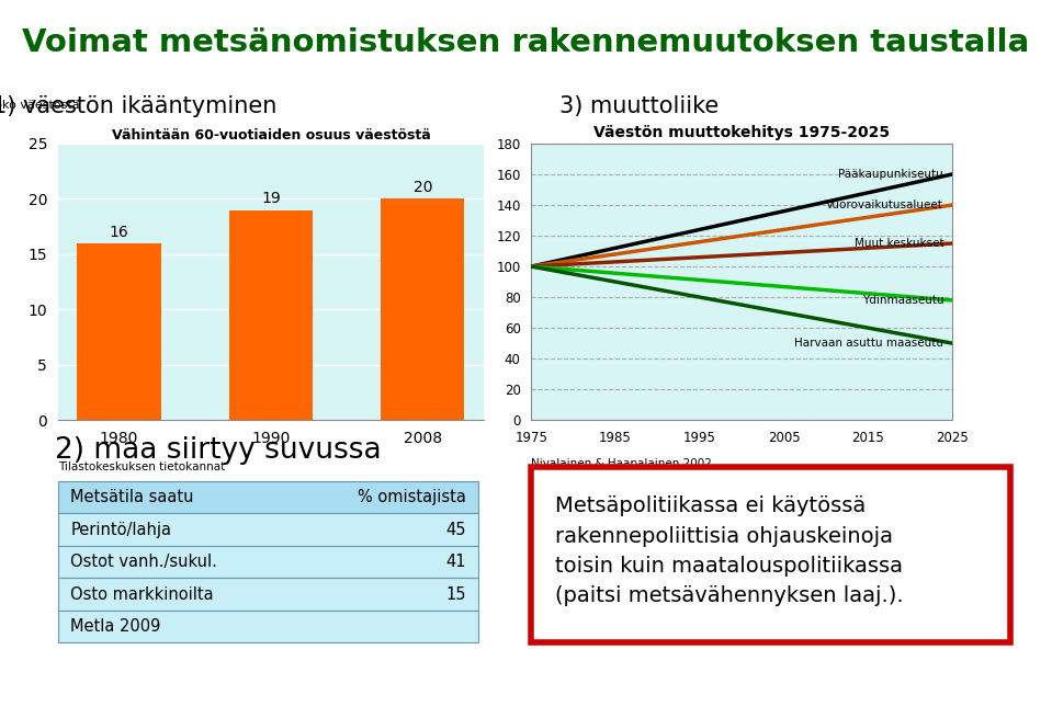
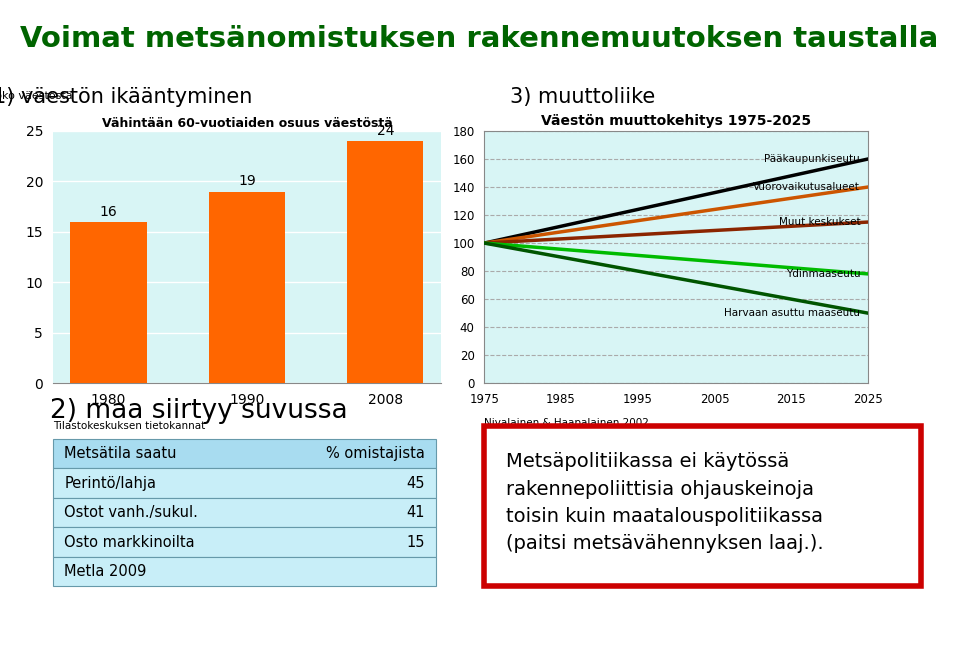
2008: 20 -> 24
